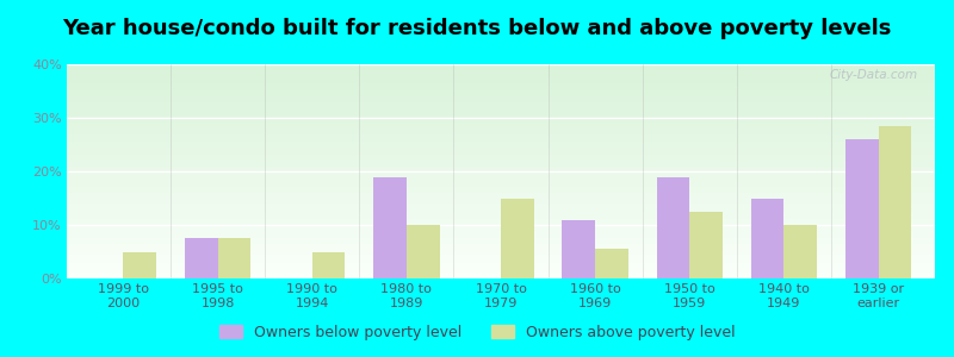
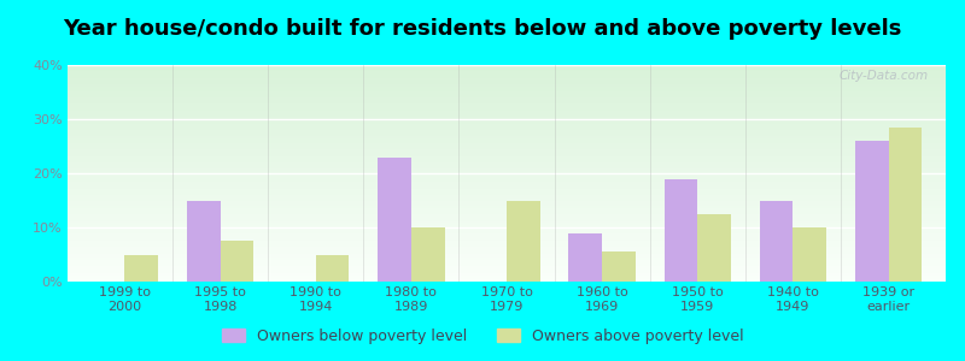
Owners below poverty level/1995 to 1998: 7.5% -> 15.0%
Owners below poverty level/1980 to 1989: 19.0% -> 23.0%
Owners below poverty level/1960 to 1969: 11.0% -> 9.0%
